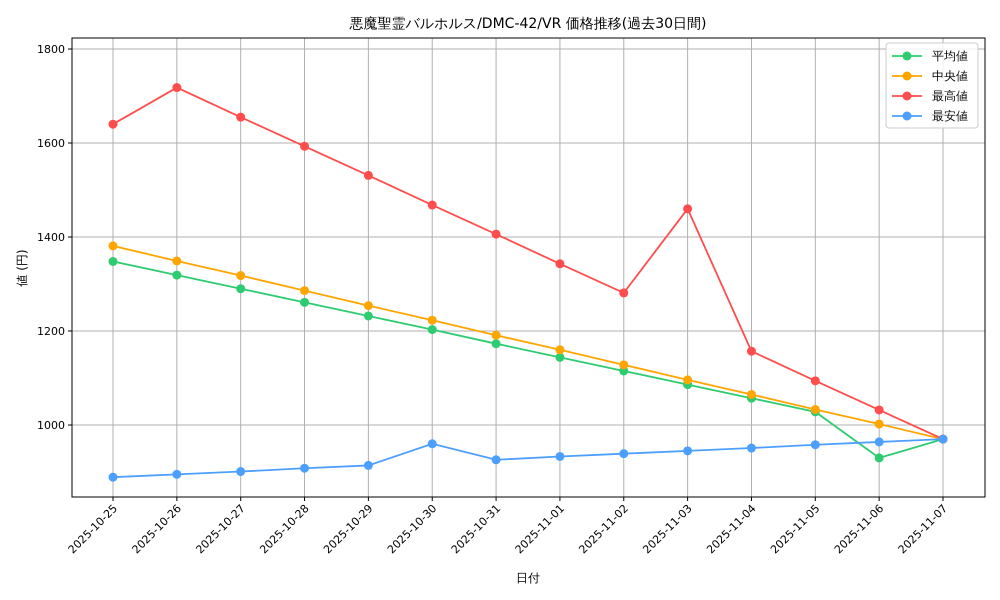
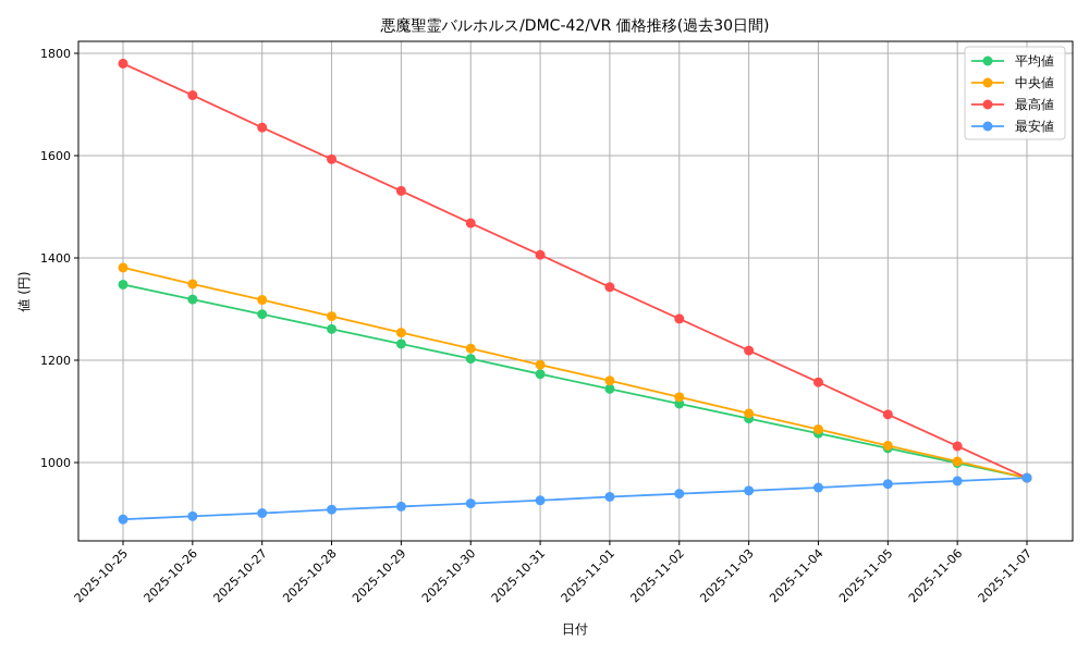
最高値/2025-10-25: 1640 -> 1780
最安値/2025-10-30: 960 -> 920
最高値/2025-11-03: 1460 -> 1220
平均値/2025-11-06: 930 -> 1000
